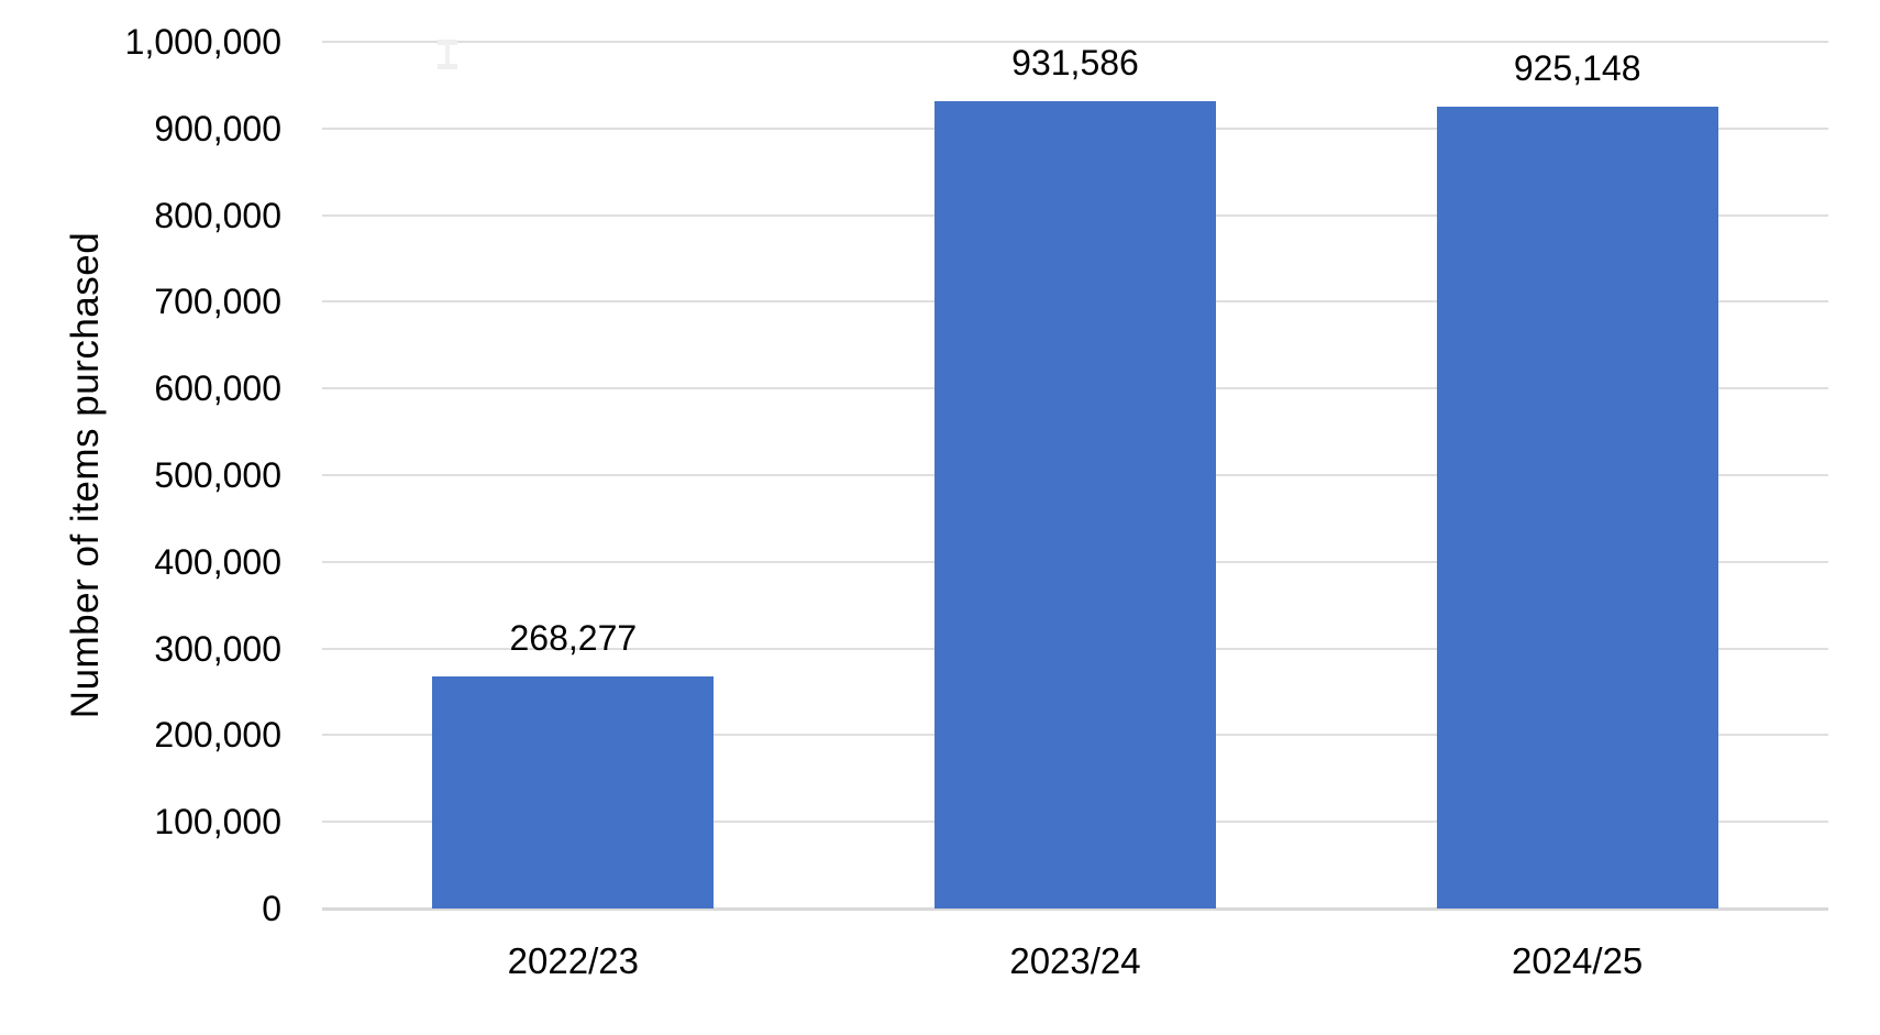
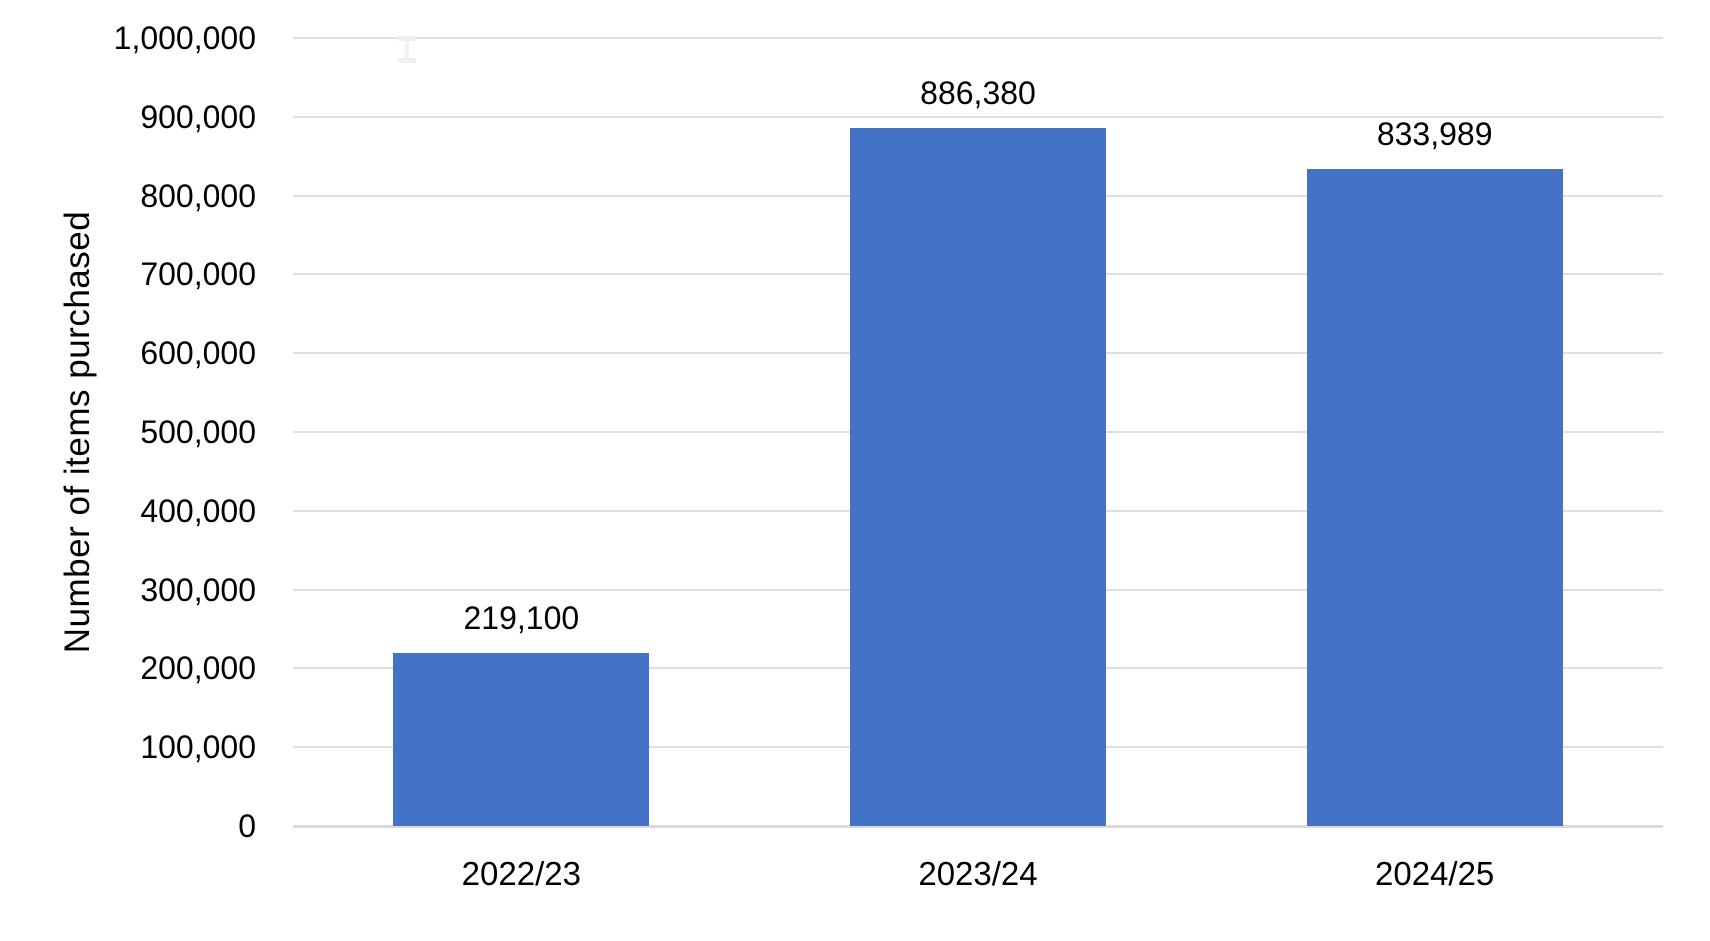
2022/23: 268,277 -> 219,100
2023/24: 931,586 -> 886,380
2024/25: 925,148 -> 833,989
